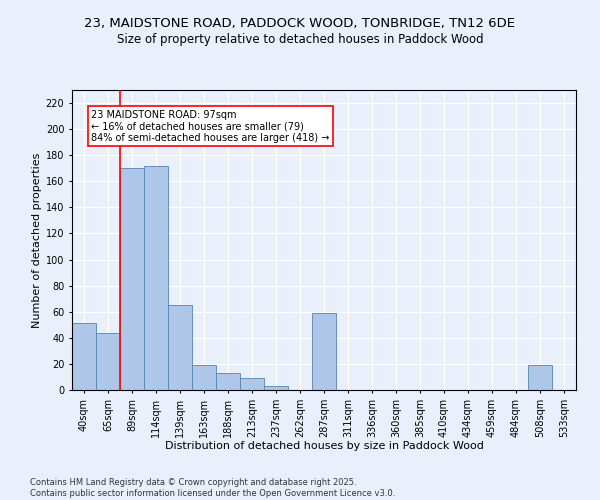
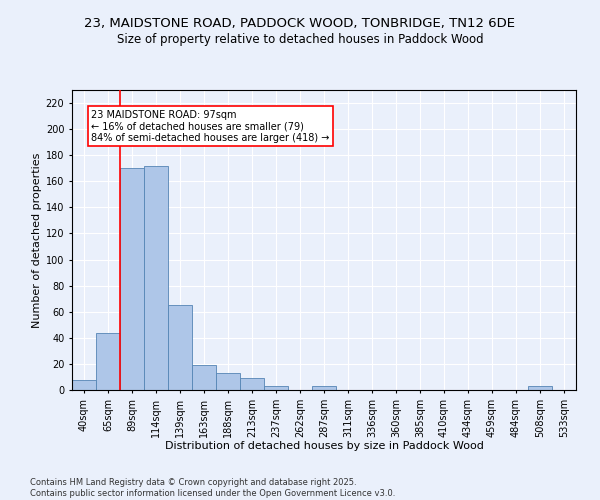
40sqm: 51 -> 8
287sqm: 59 -> 3
508sqm: 19 -> 3
